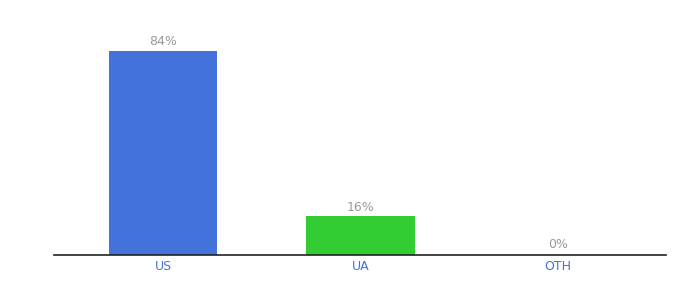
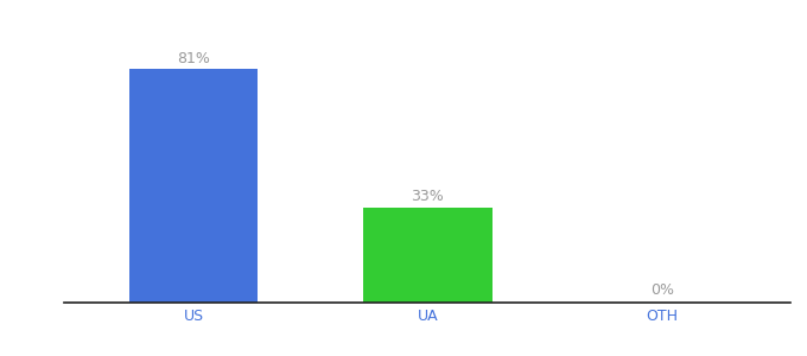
US: 84% -> 81%
UA: 16% -> 33%
